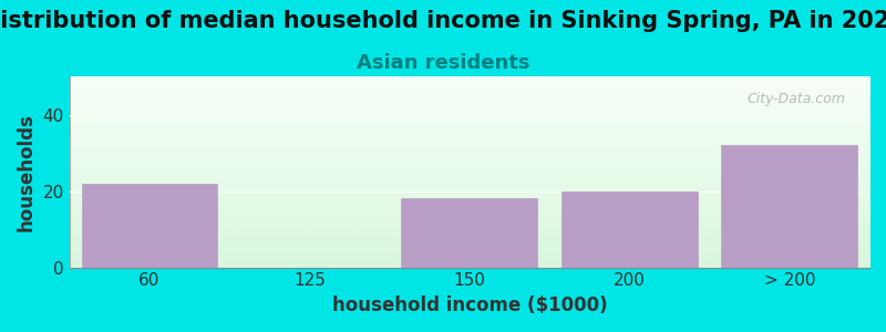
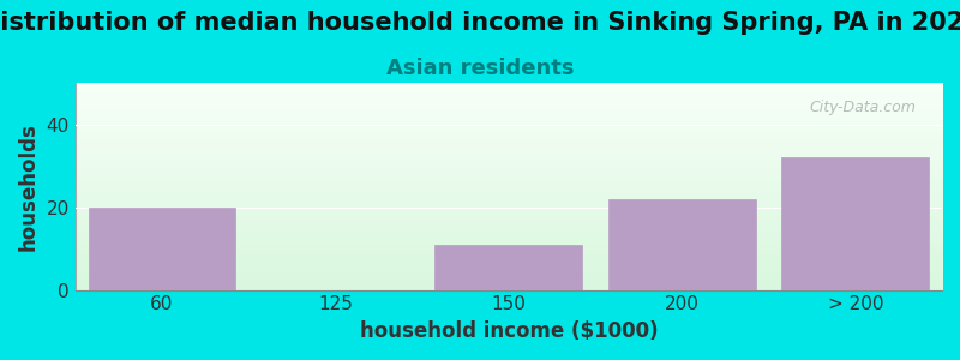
60: 22 -> 20
150: 18 -> 11
200: 20 -> 22
